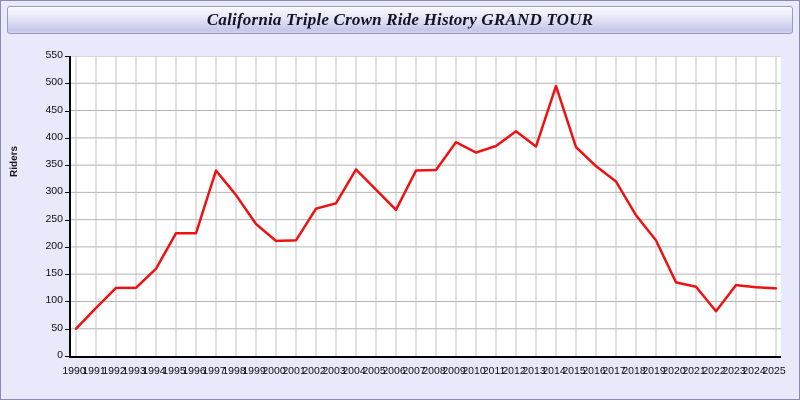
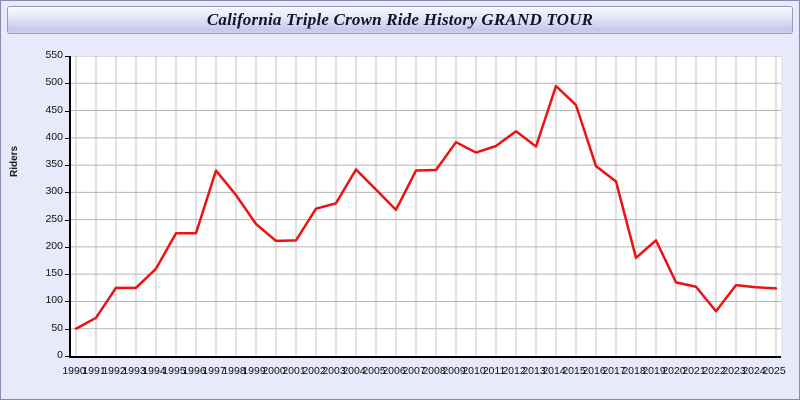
1991: 90 -> 70
2015: 380 -> 460
2018: 260 -> 180
